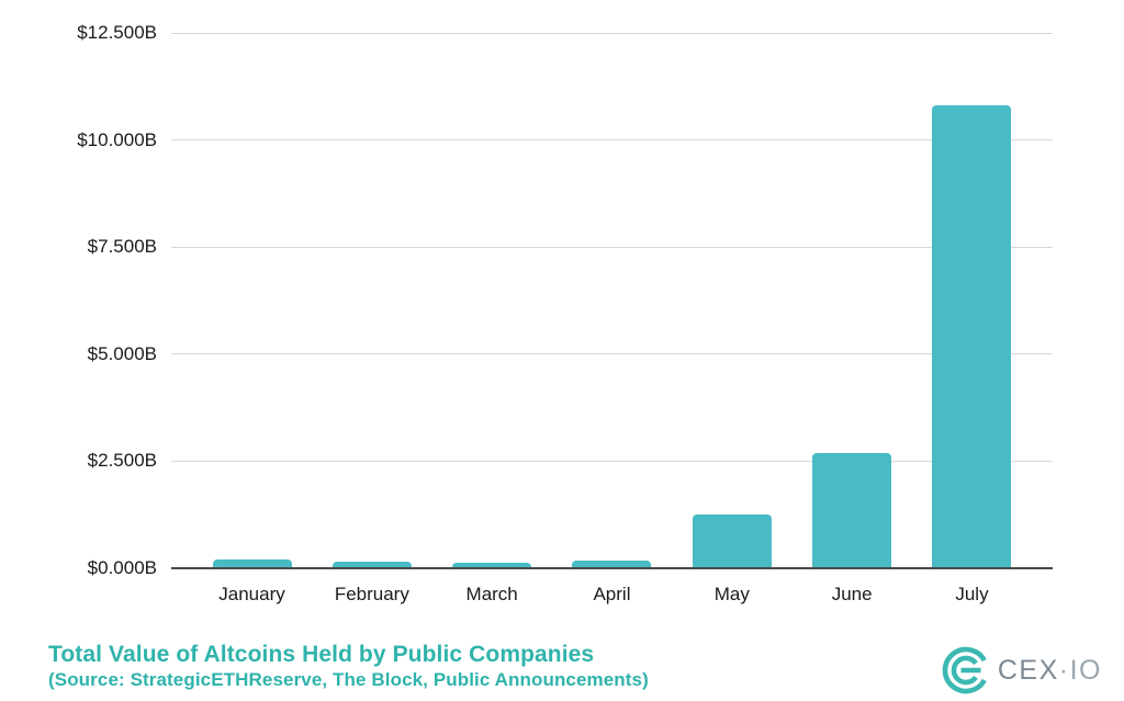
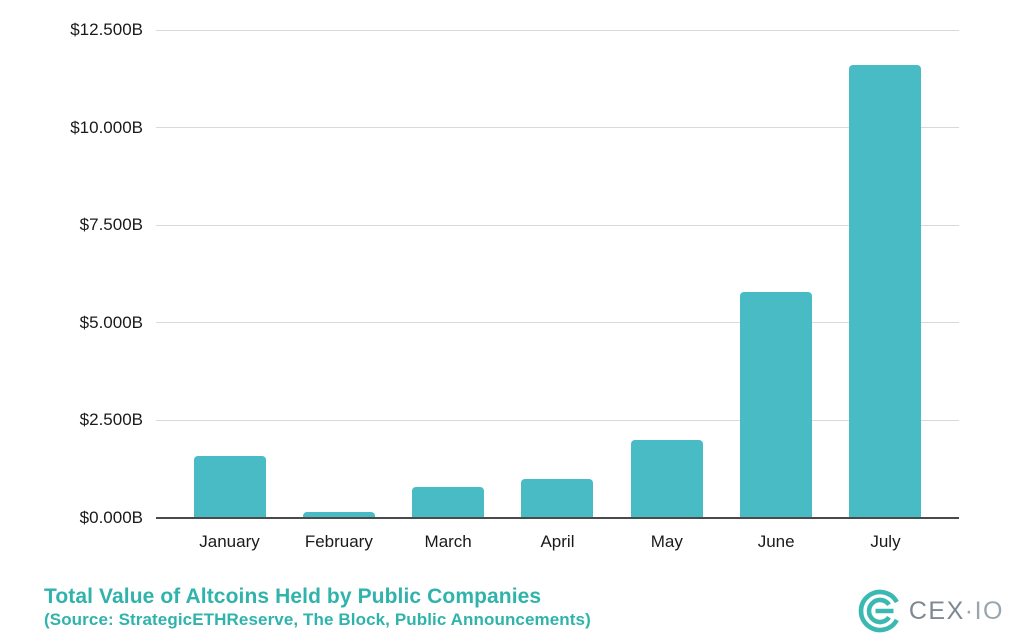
January: $0.2B -> $1.6B
March: $0.1B -> $0.8B
April: $0.2B -> $1.0B
May: $1.2B -> $2.0B
June: $2.7B -> $5.8B
July: $10.8B -> $11.6B
